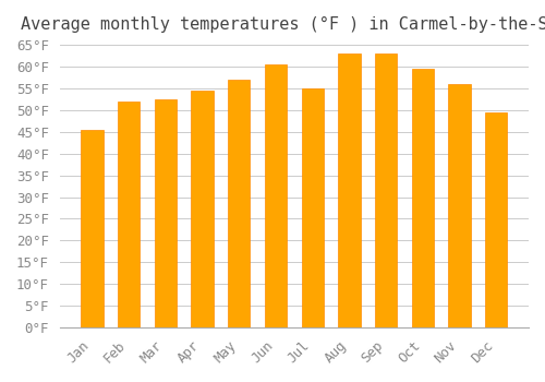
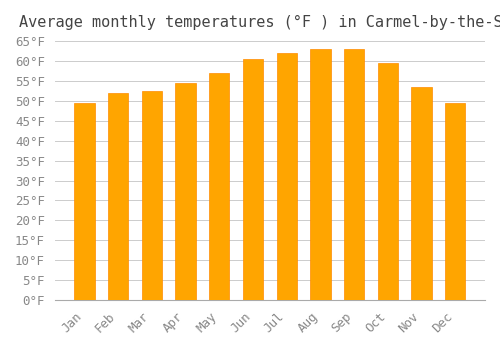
Jan: 45.5°F -> 49.5°F
Jul: 55.0°F -> 62.0°F
Nov: 56.0°F -> 53.5°F
